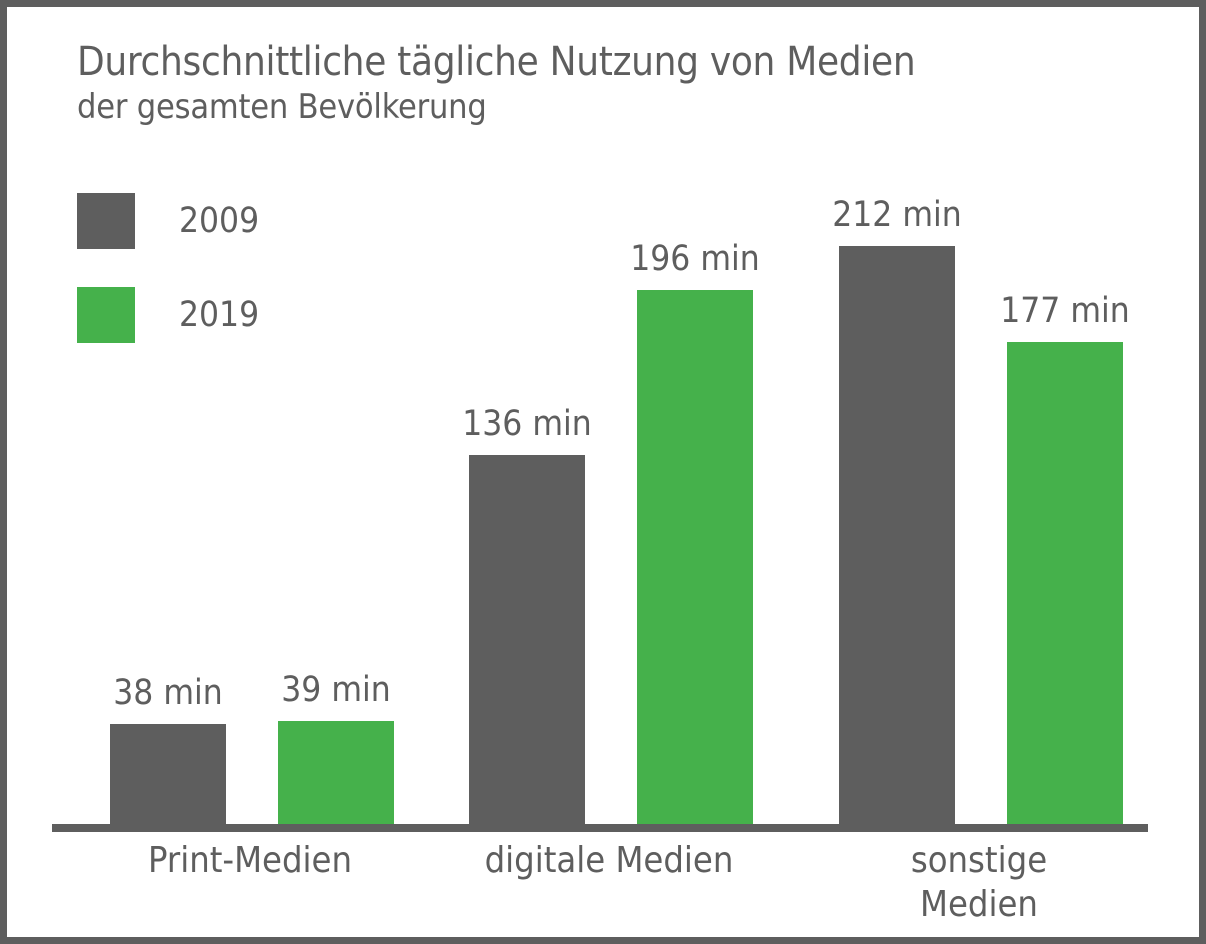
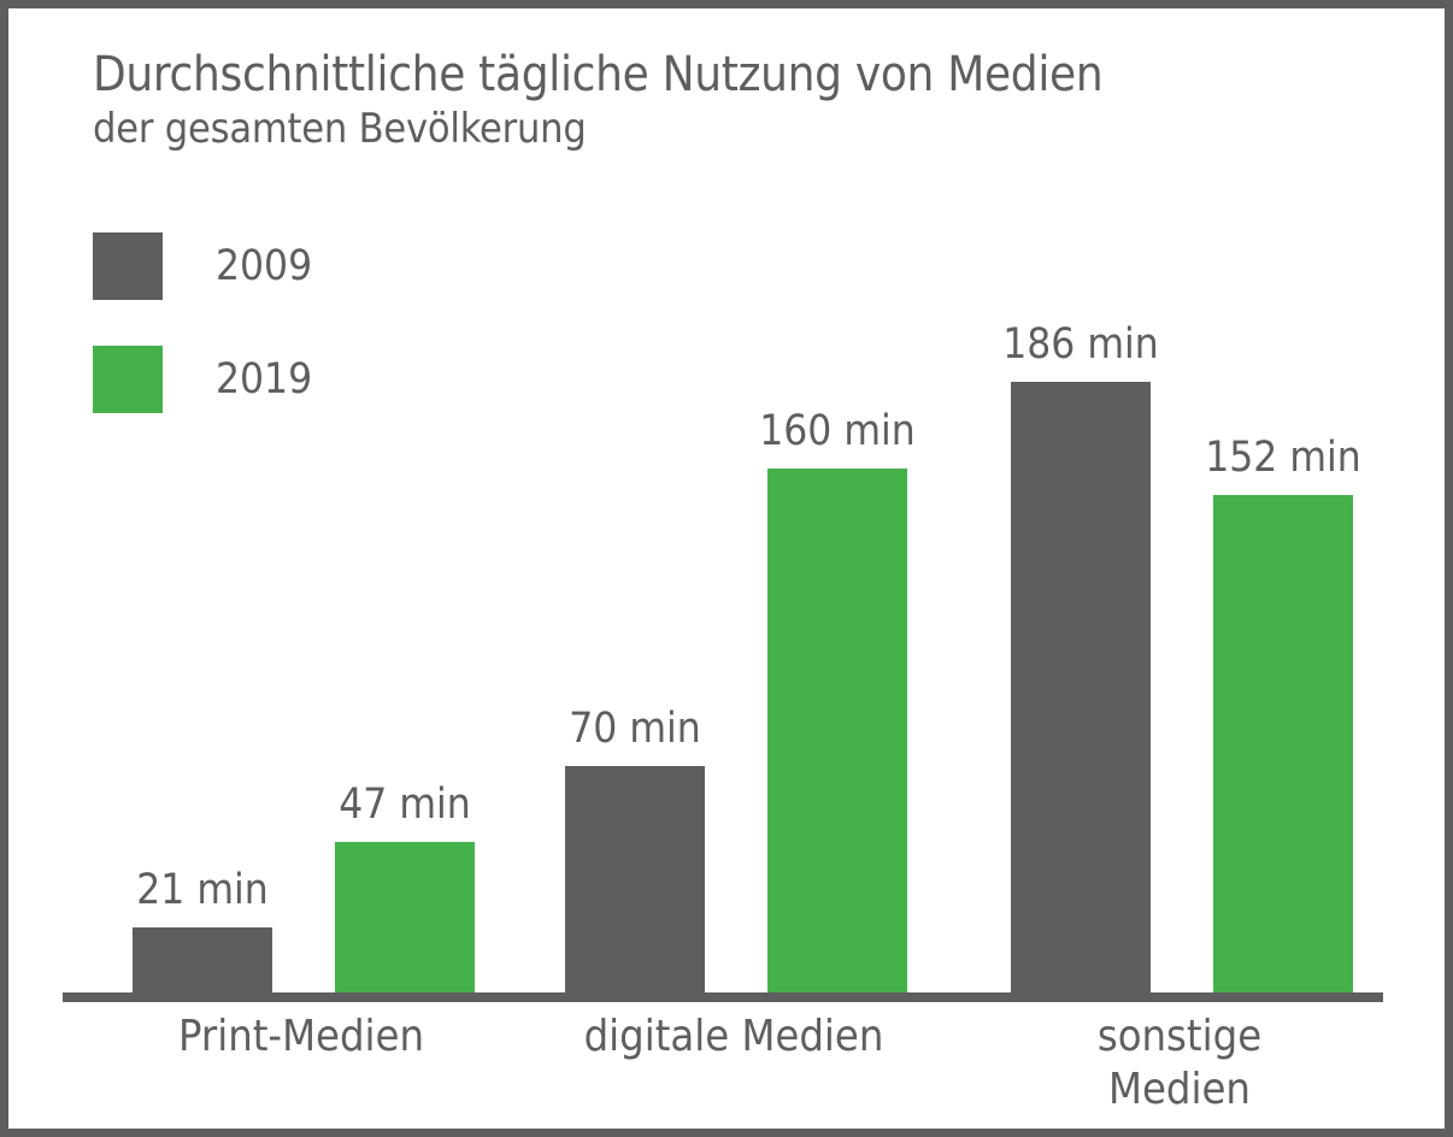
2009/Print-Medien: 38 -> 21
2019/Print-Medien: 39 -> 47
2009/digitale Medien: 136 -> 70
2019/digitale Medien: 196 -> 160
2009/sonstige Medien: 212 -> 186
2019/sonstige Medien: 177 -> 152
